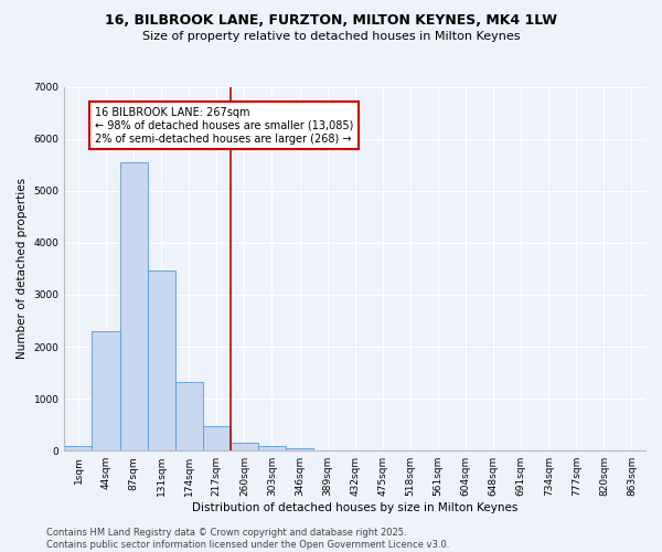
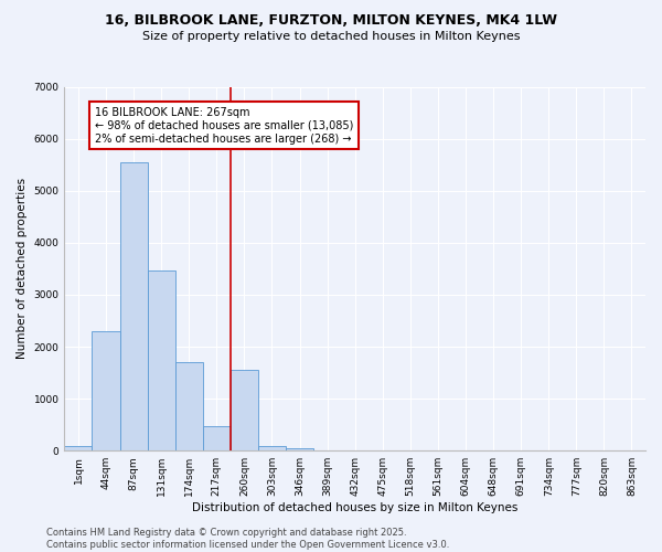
174sqm: 1330 -> 1700
260sqm: 160 -> 1550
